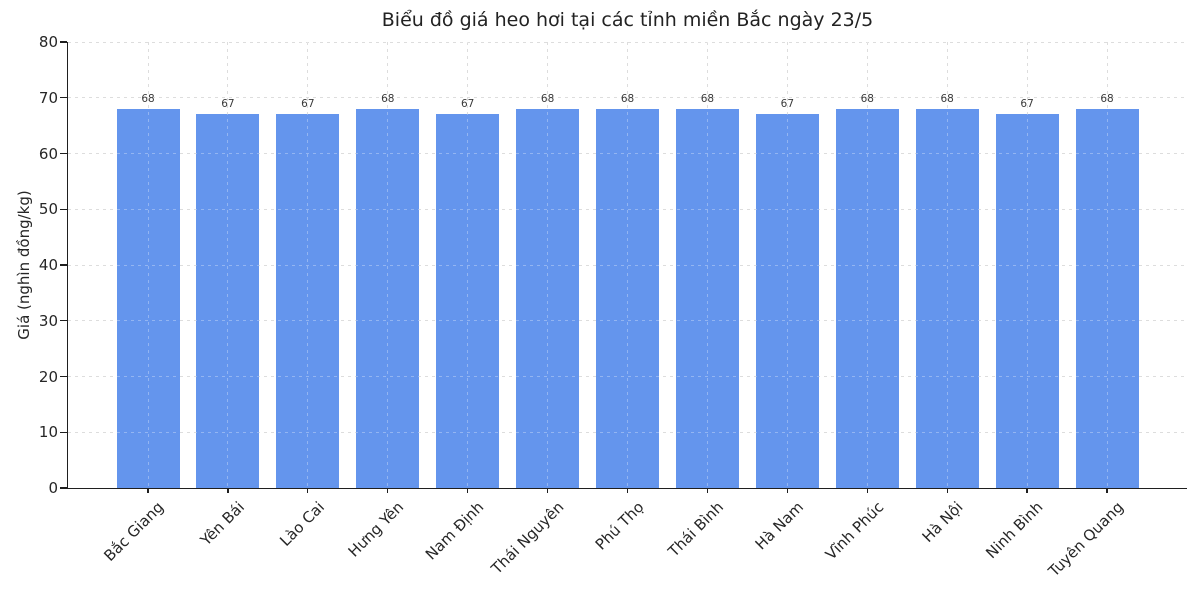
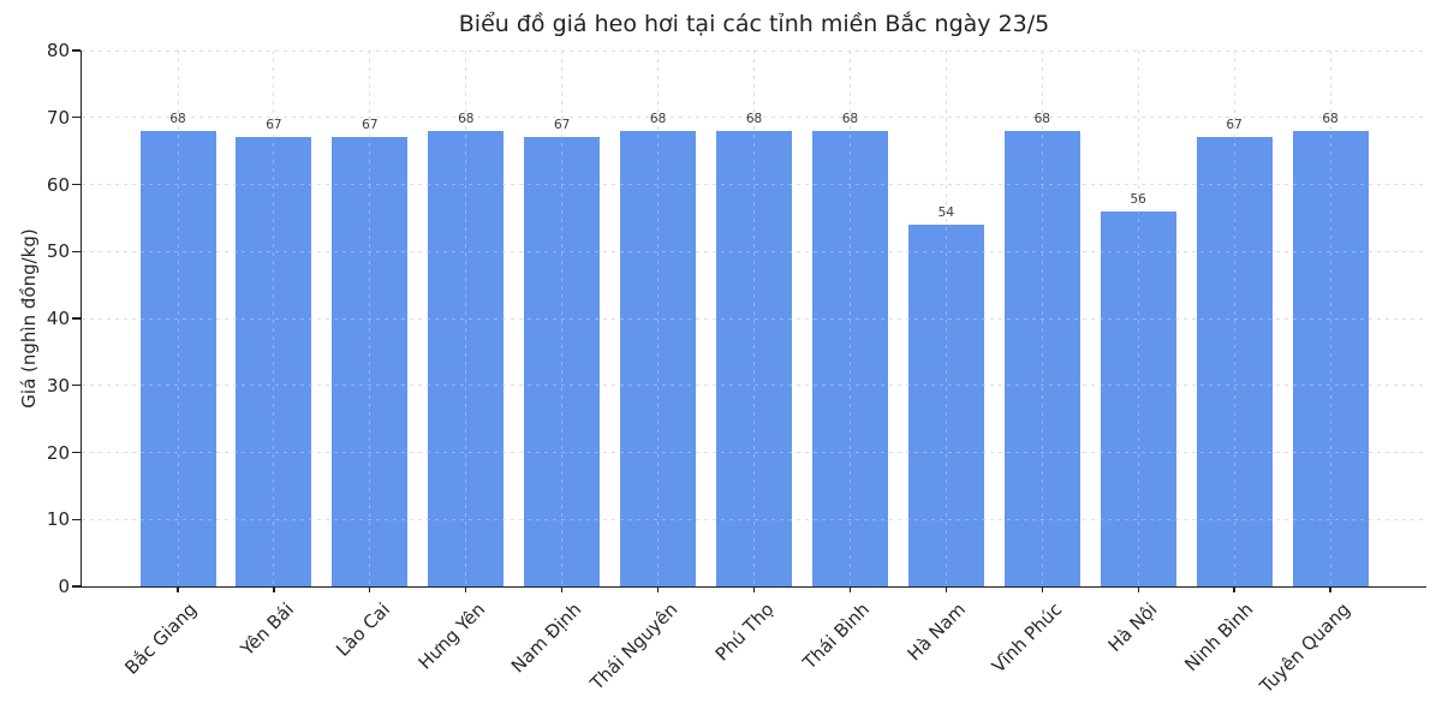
Hà Nam: 67 -> 54
Hà Nội: 68 -> 56
